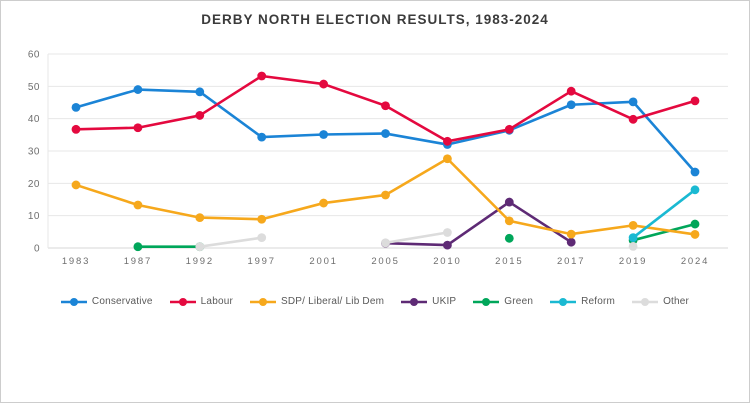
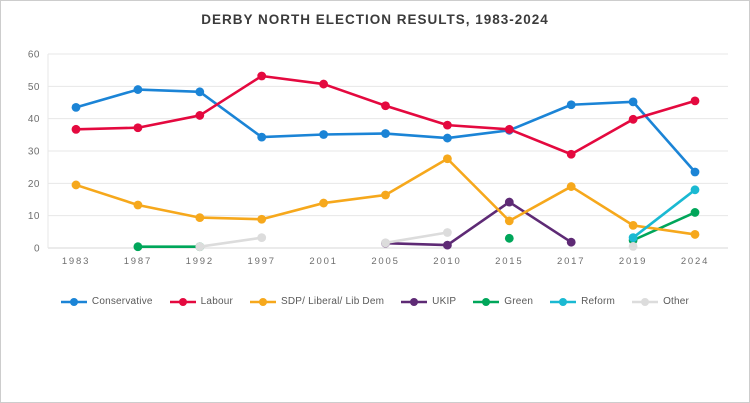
Conservative/2010: 32 -> 34
Labour/2010: 33 -> 38
Labour/2017: 48 -> 29
SDP/ Liberal/ Lib Dem/2017: 4 -> 19
Green/2024: 7 -> 11
